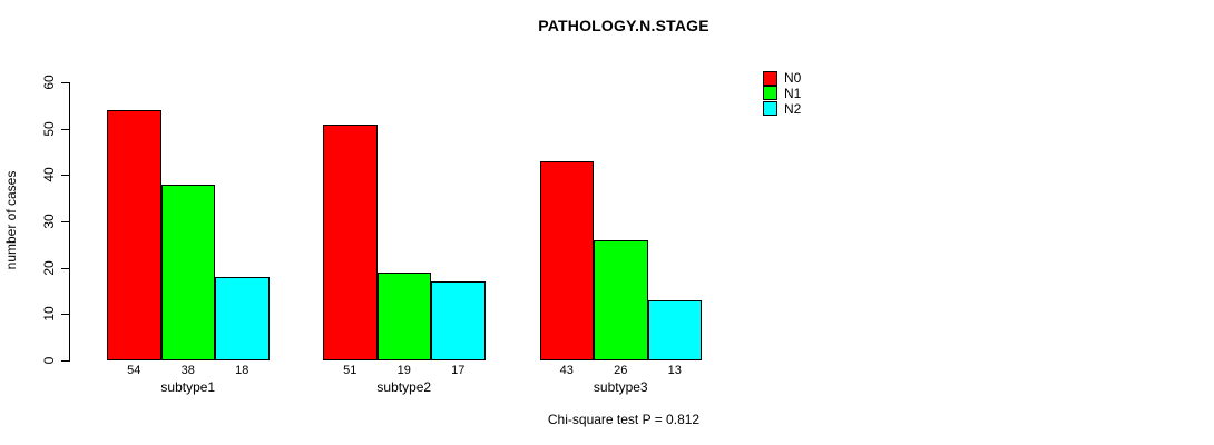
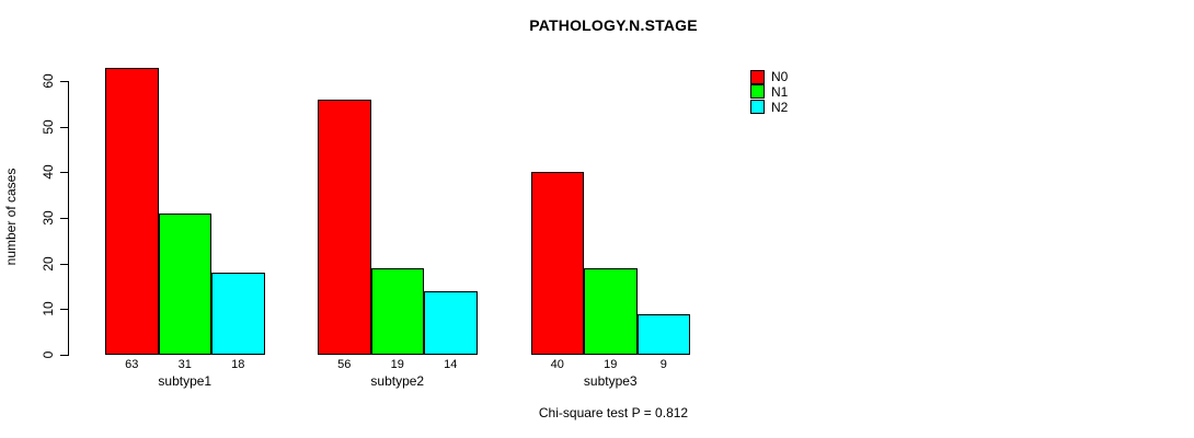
N0/subtype1: 54 -> 63
N1/subtype1: 38 -> 31
N0/subtype2: 51 -> 56
N2/subtype2: 17 -> 14
N0/subtype3: 43 -> 40
N1/subtype3: 26 -> 19
N2/subtype3: 13 -> 9
